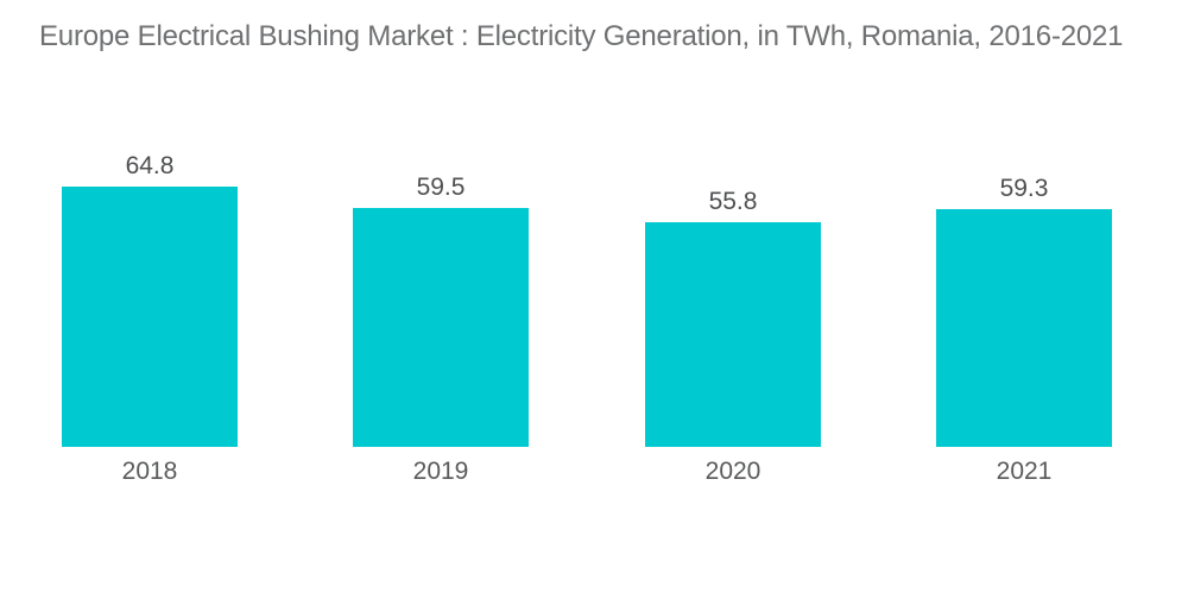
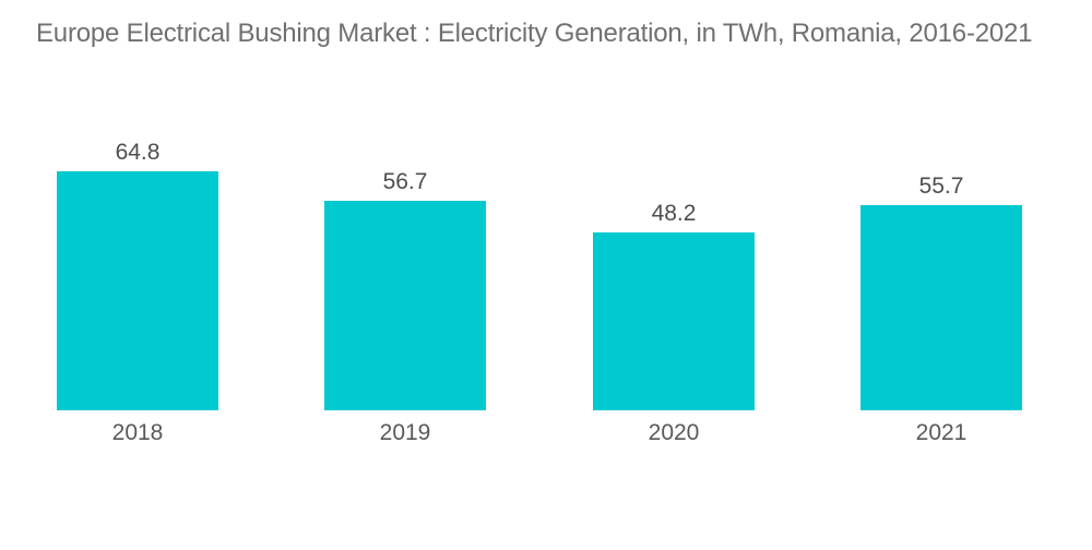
2019: 59.5 -> 56.7
2020: 55.8 -> 48.2
2021: 59.3 -> 55.7
